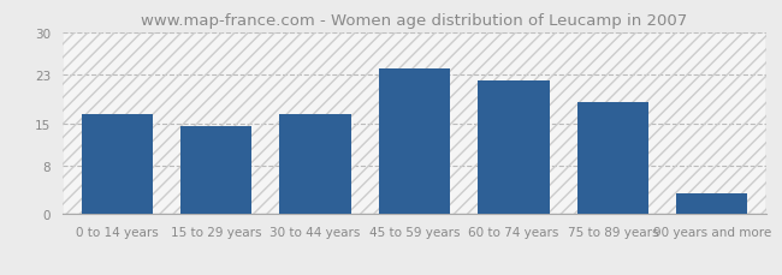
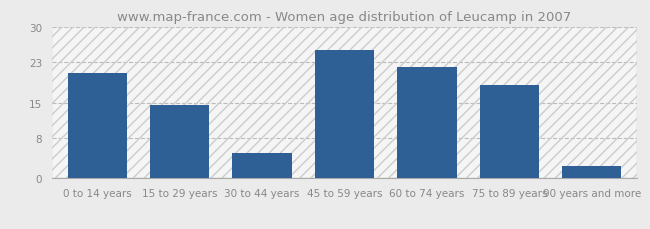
0 to 14 years: 16.5 -> 20.8
30 to 44 years: 16.5 -> 5.0
45 to 59 years: 24.0 -> 25.4
90 years and more: 3.5 -> 2.4
